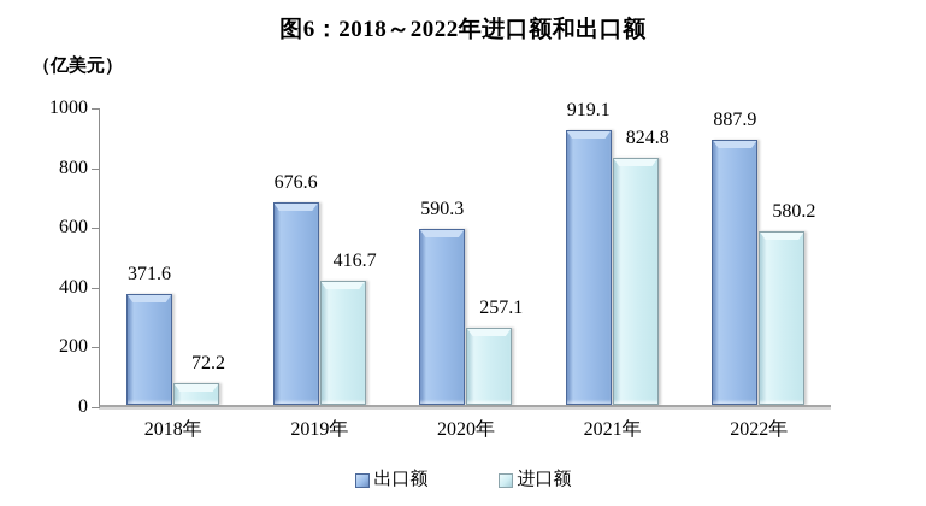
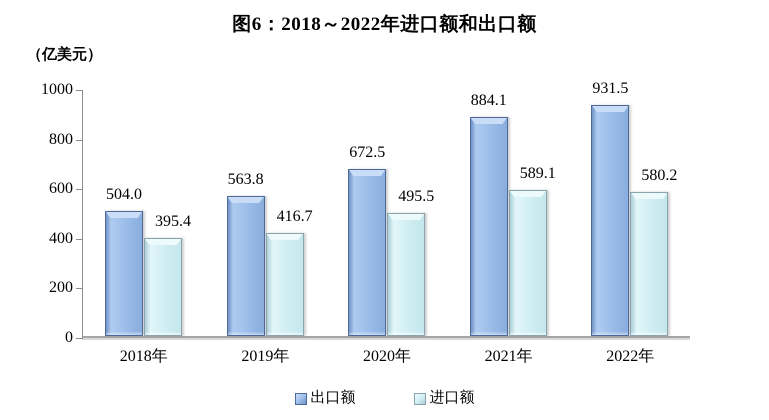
出口额/2018年: 371.6 -> 504.0
进口额/2018年: 72.2 -> 395.4
出口额/2019年: 676.6 -> 563.8
出口额/2020年: 590.3 -> 672.5
进口额/2020年: 257.1 -> 495.5
出口额/2021年: 919.1 -> 884.1
进口额/2021年: 824.8 -> 589.1
出口额/2022年: 887.9 -> 931.5
